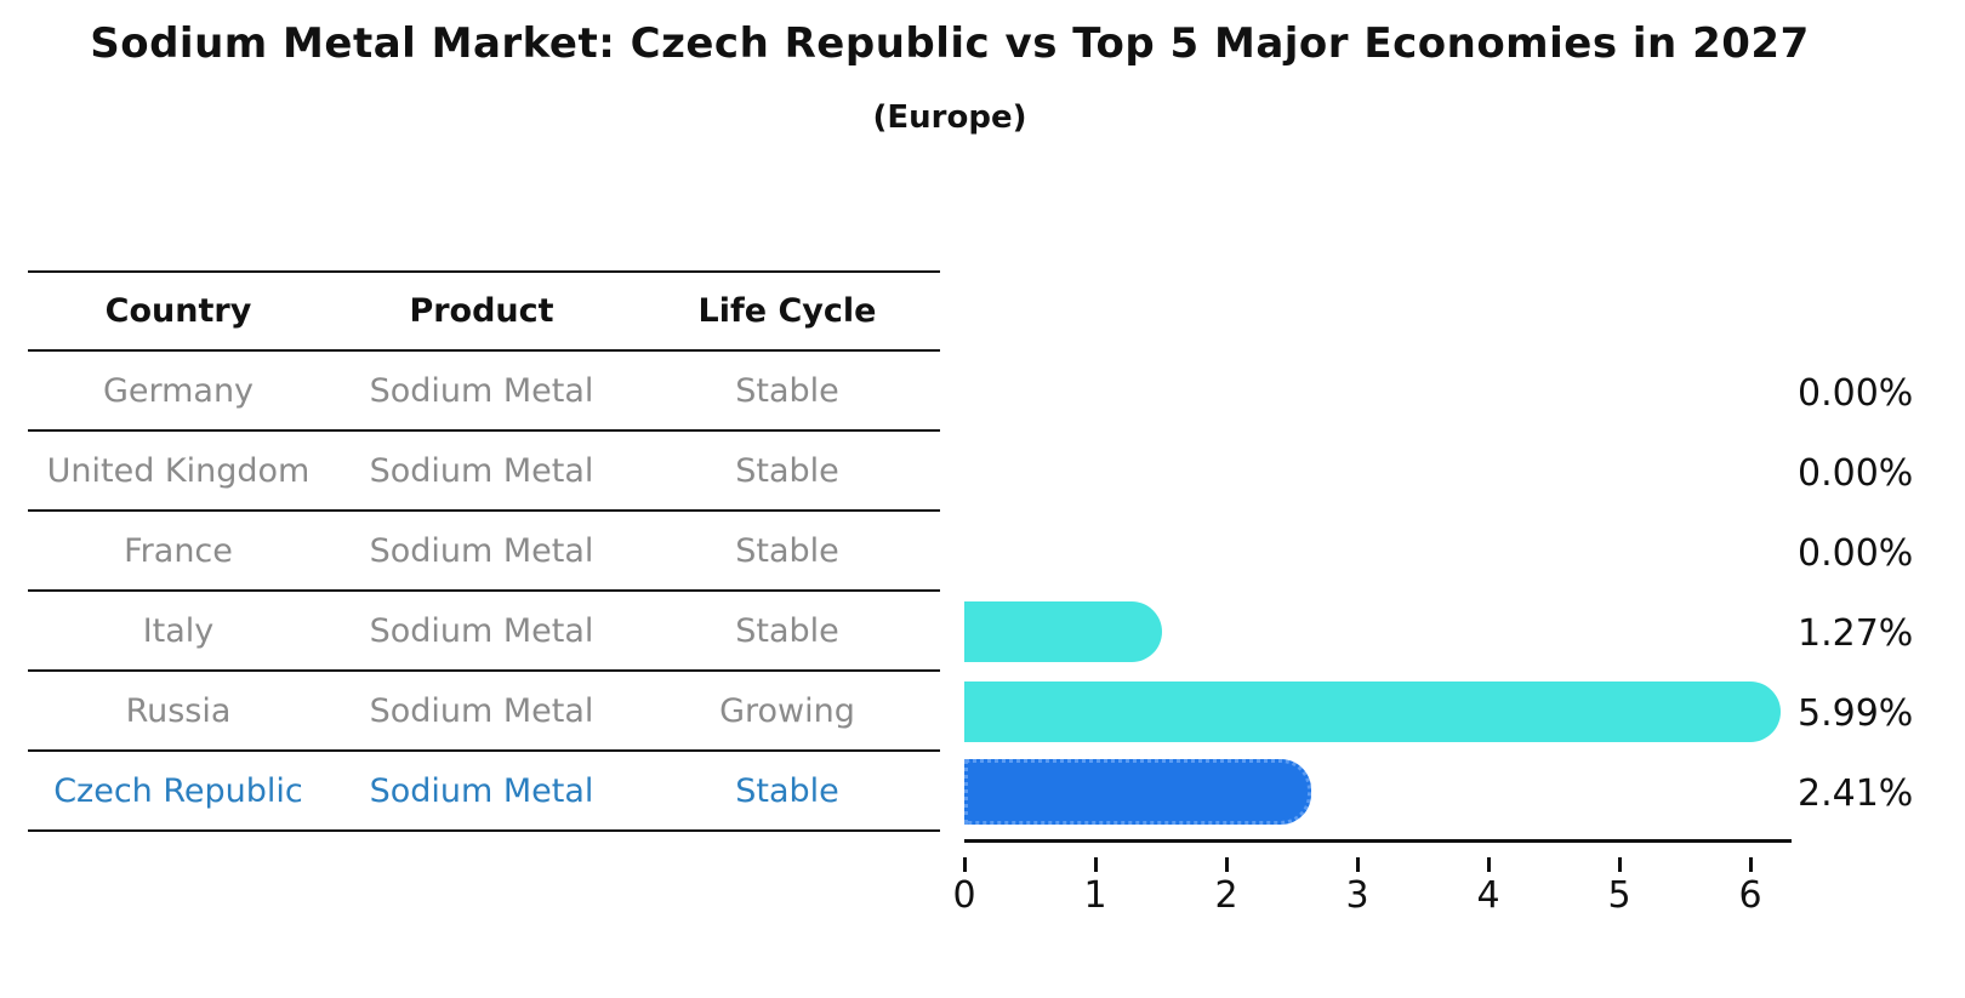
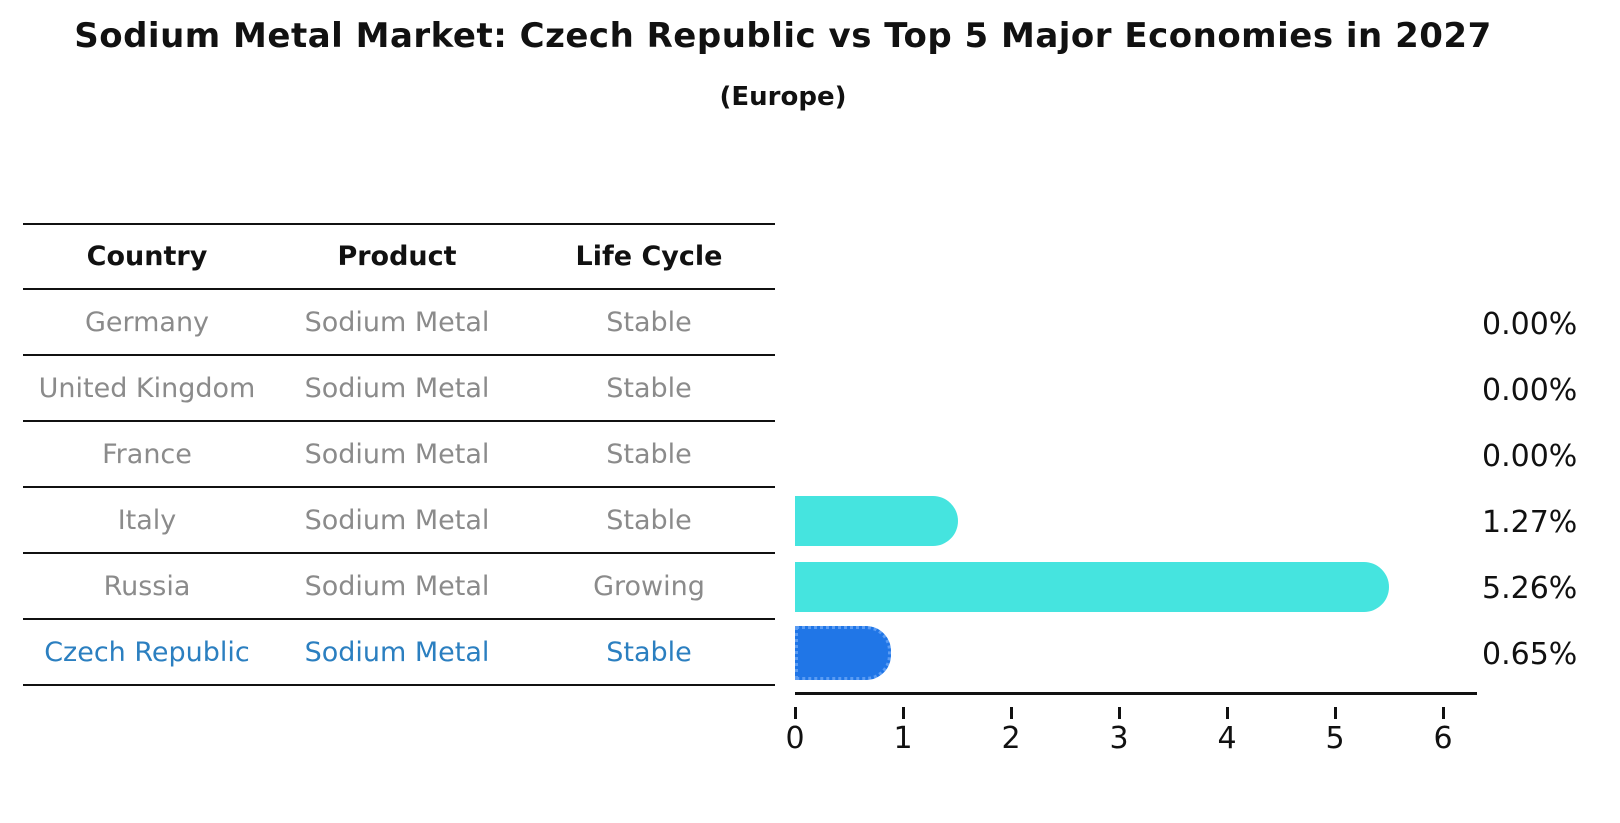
Russia: 5.99% -> 5.26%
Czech Republic: 2.41% -> 0.65%
